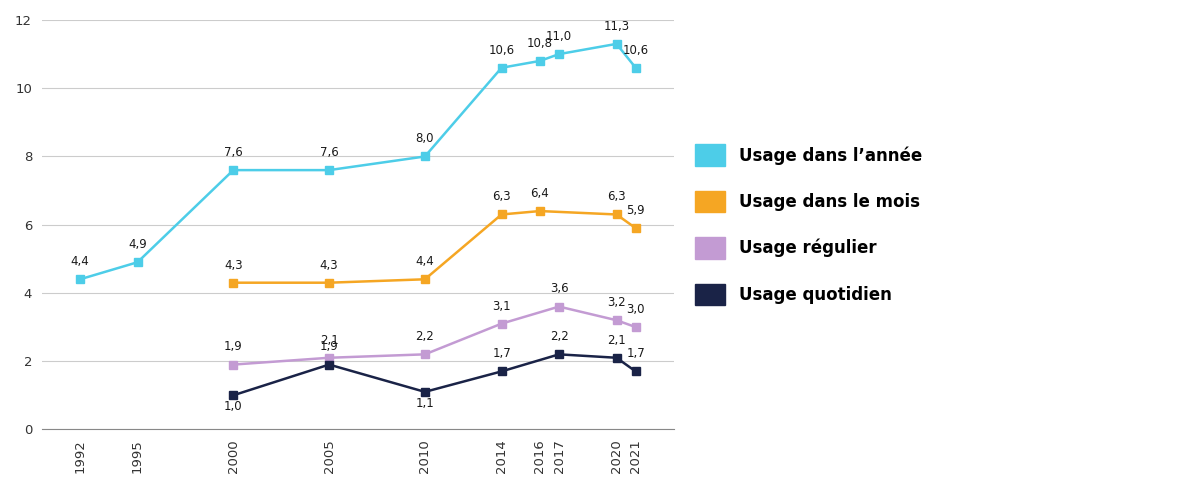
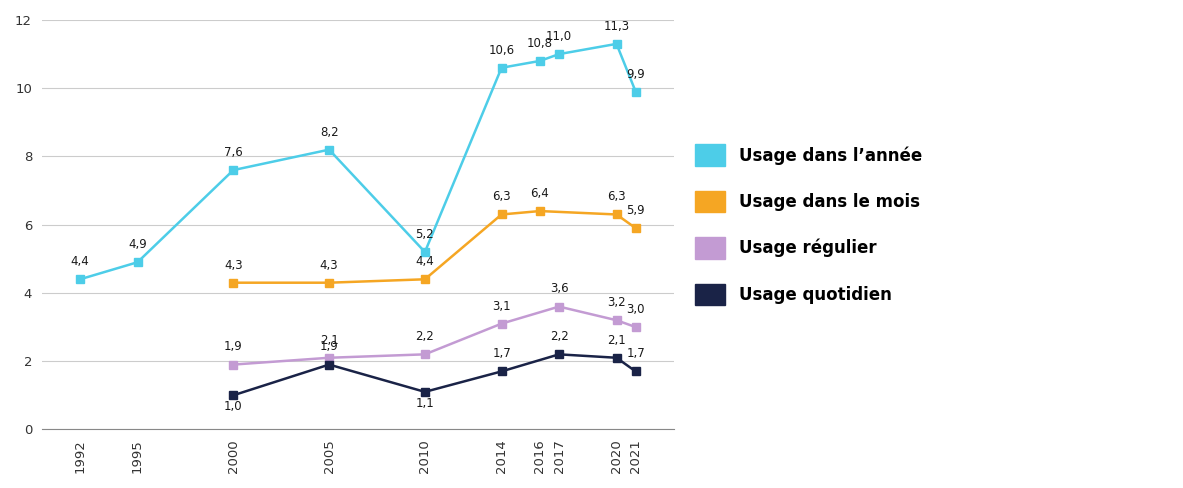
Usage dans l’année/2005: 7,6 -> 8,2
Usage dans l’année/2010: 8,0 -> 5,2
Usage dans l’année/2021: 10,6 -> 9,9
